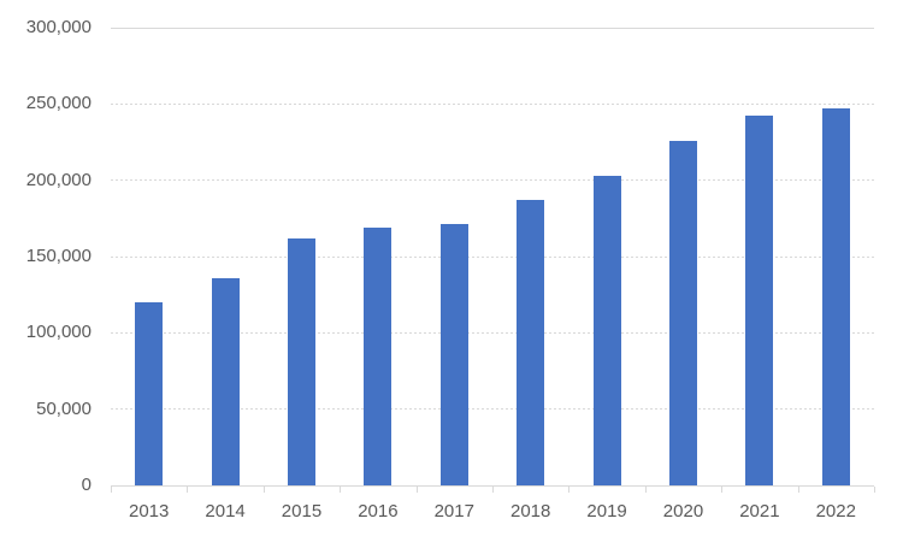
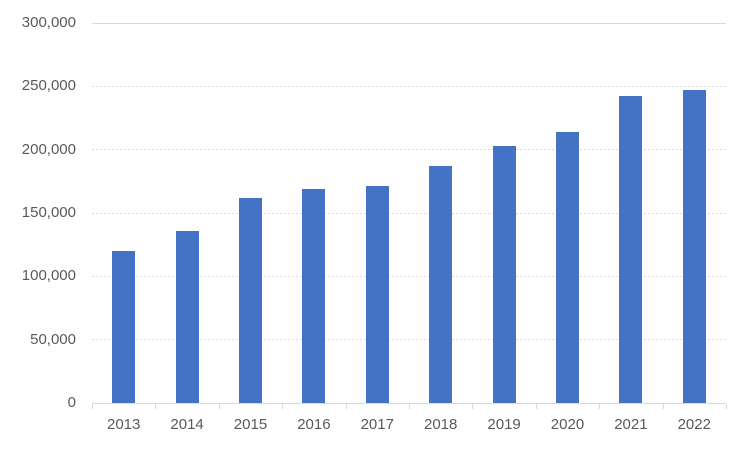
2020: 226000 -> 214000
